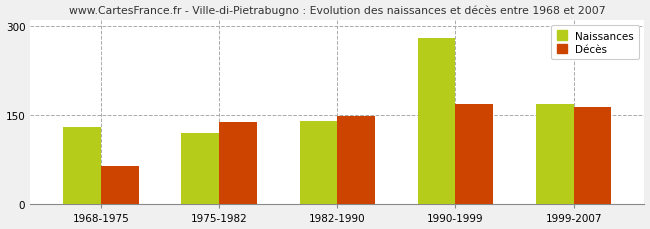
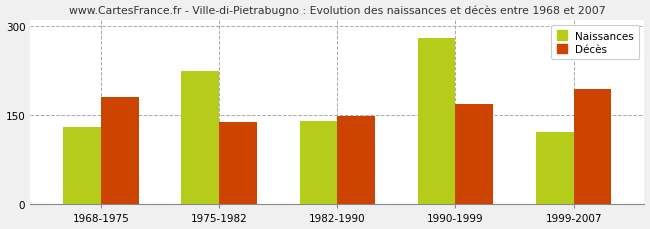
Décès/1968-1975: 65 -> 180
Naissances/1975-1982: 120 -> 224
Naissances/1999-2007: 168 -> 122
Décès/1999-2007: 163 -> 194
